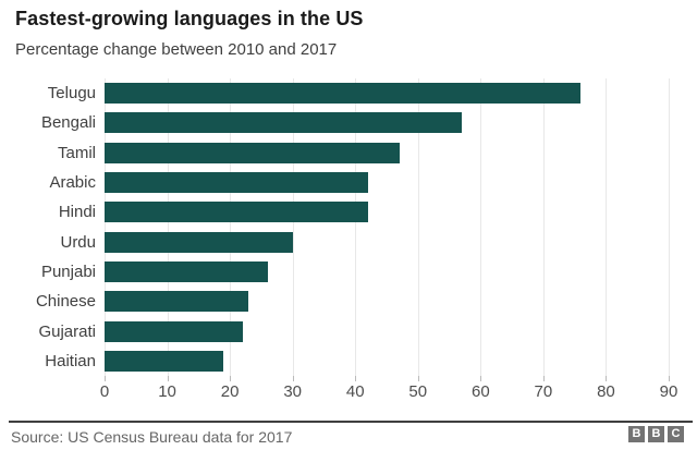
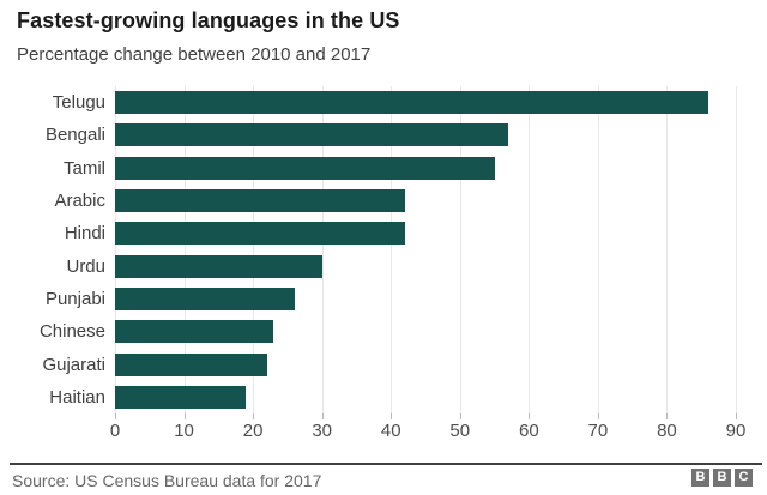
Telugu: 76 -> 86
Tamil: 47 -> 55
